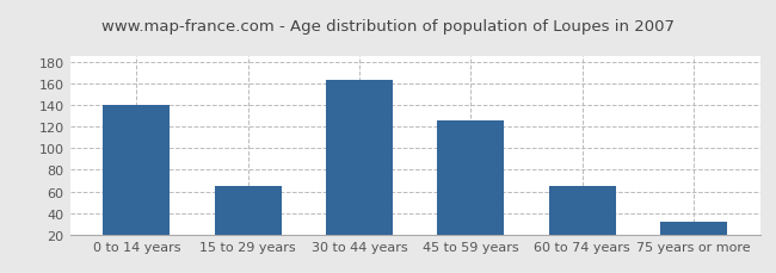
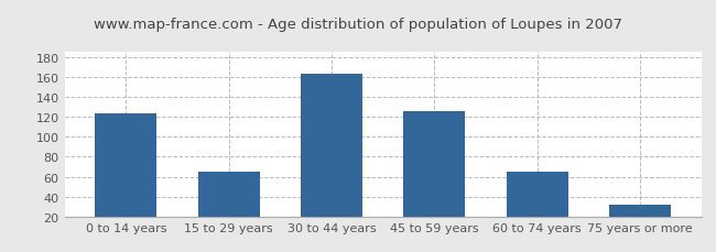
0 to 14 years: 140 -> 124
